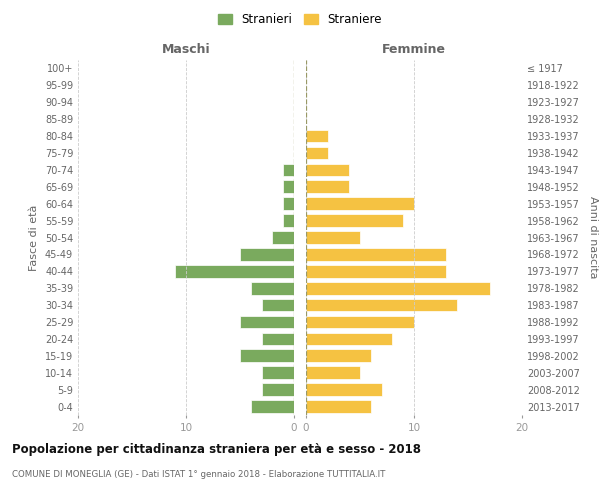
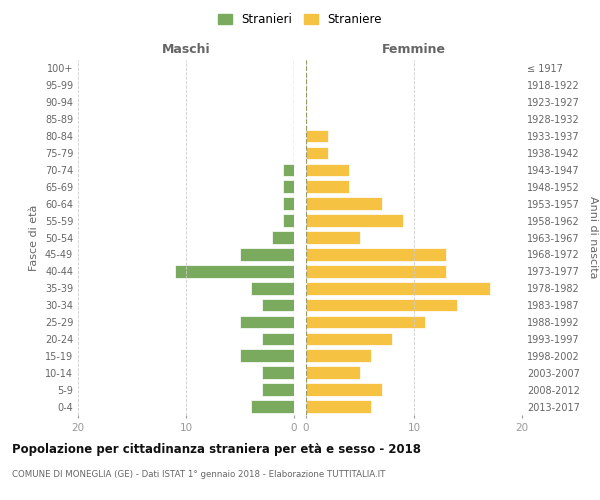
Femmine/1953-1957: 10 -> 7
Femmine/1988-1992: 10 -> 11
